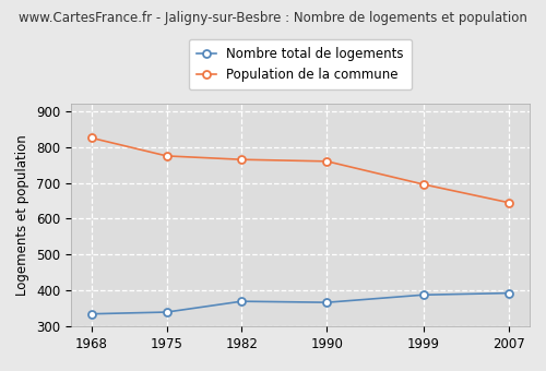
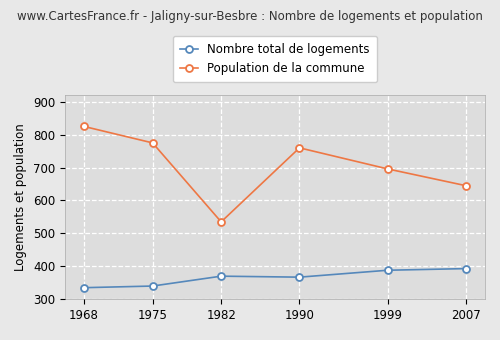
Population de la commune/1982: 765 -> 535
